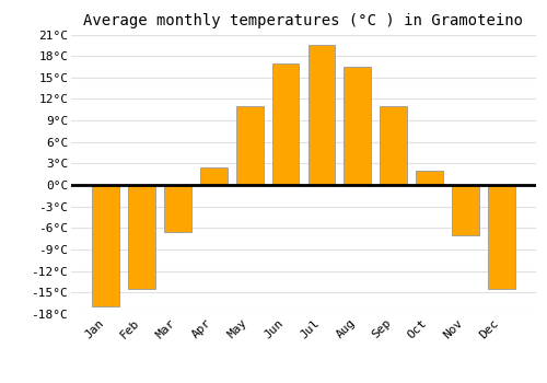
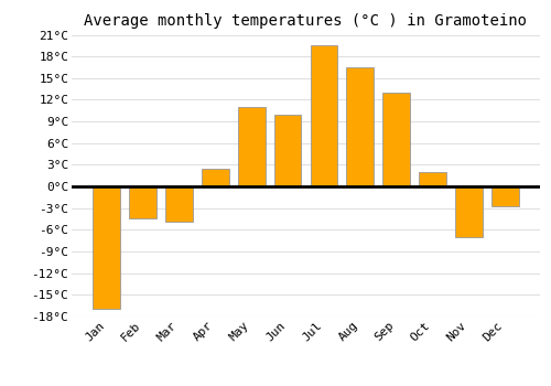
Feb: -14.5°C -> -4.4°C
Mar: -6.5°C -> -4.8°C
Jun: 17.0°C -> 10.0°C
Sep: 11.0°C -> 13.0°C
Dec: -14.5°C -> -2.8°C
